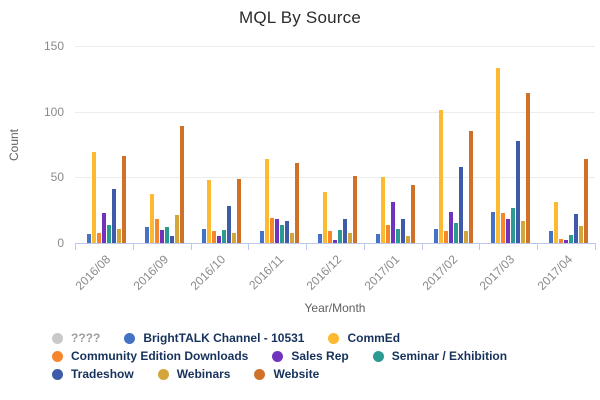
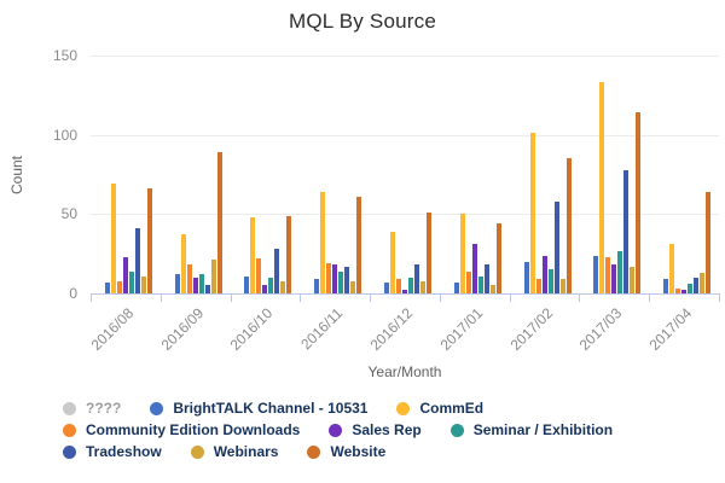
Community Edition Downloads/2016/10: 9 -> 22
BrightTALK Channel - 10531/2017/02: 11 -> 20
Tradeshow/2017/04: 22 -> 10
